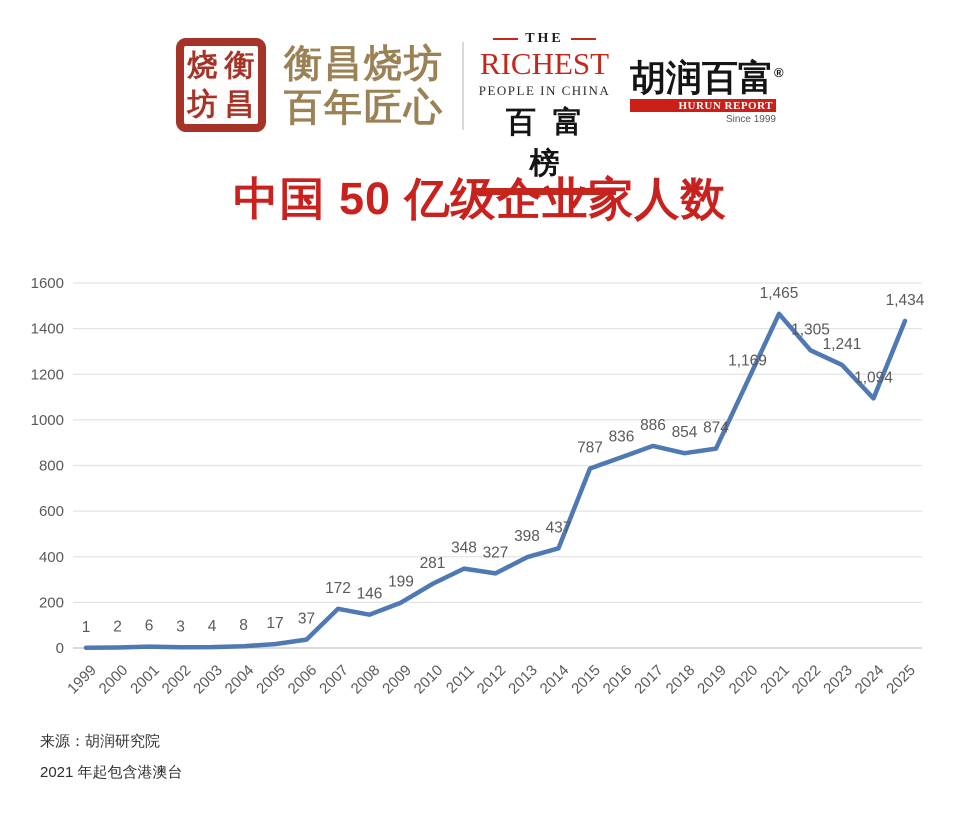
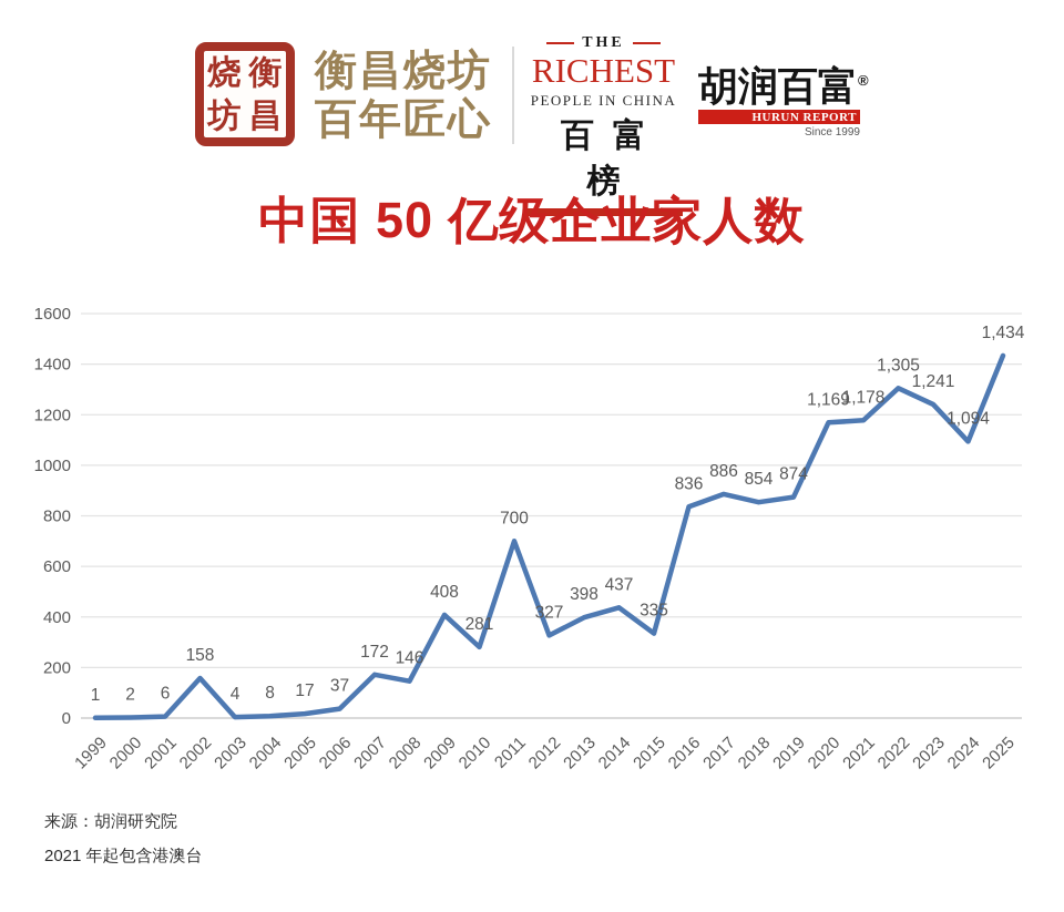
2002: 3 -> 158
2009: 199 -> 408
2011: 348 -> 700
2015: 787 -> 335
2021: 1,465 -> 1,178
